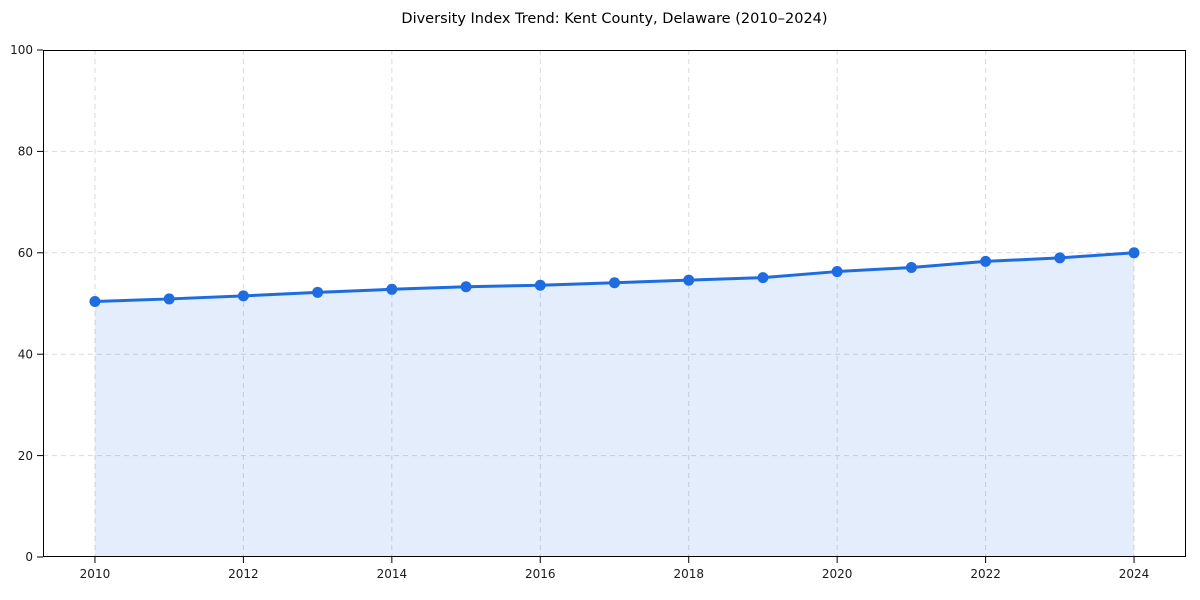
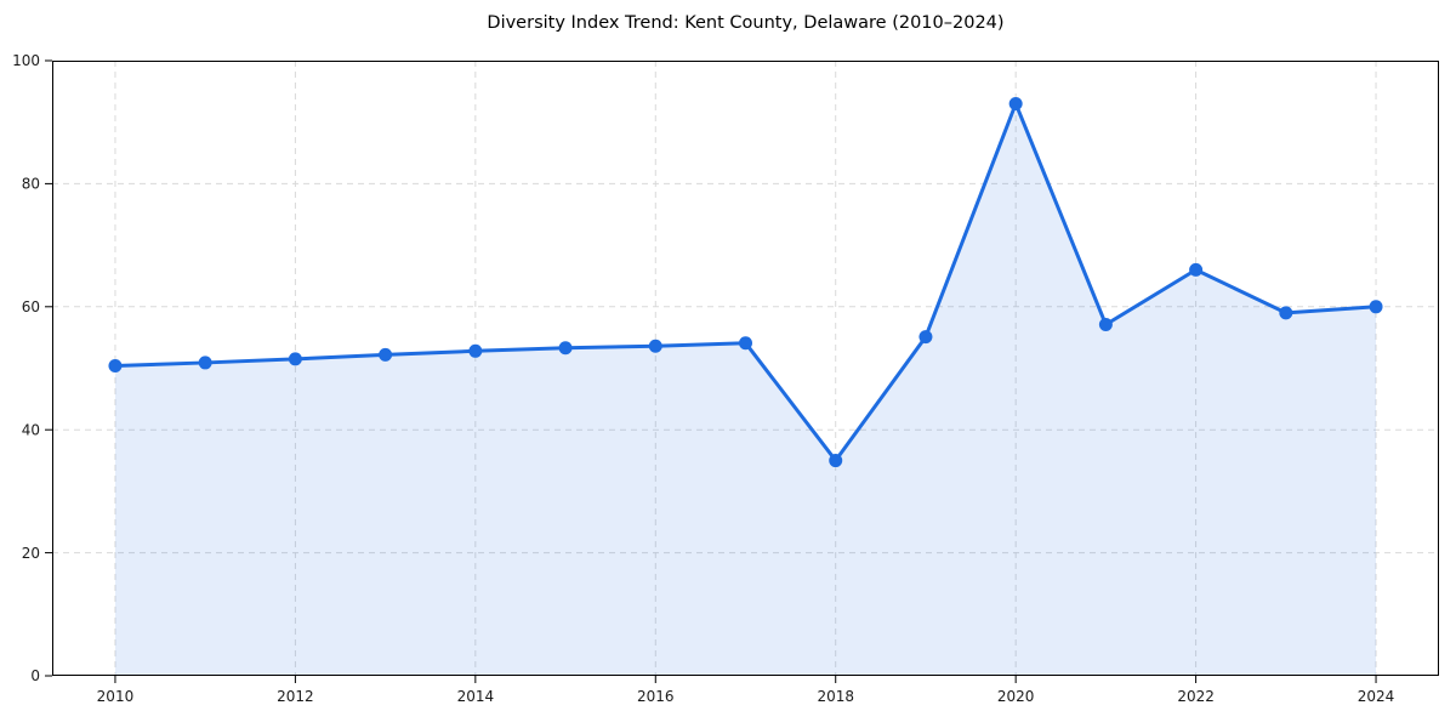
2018: 55 -> 35
2020: 56 -> 93
2022: 58 -> 66
